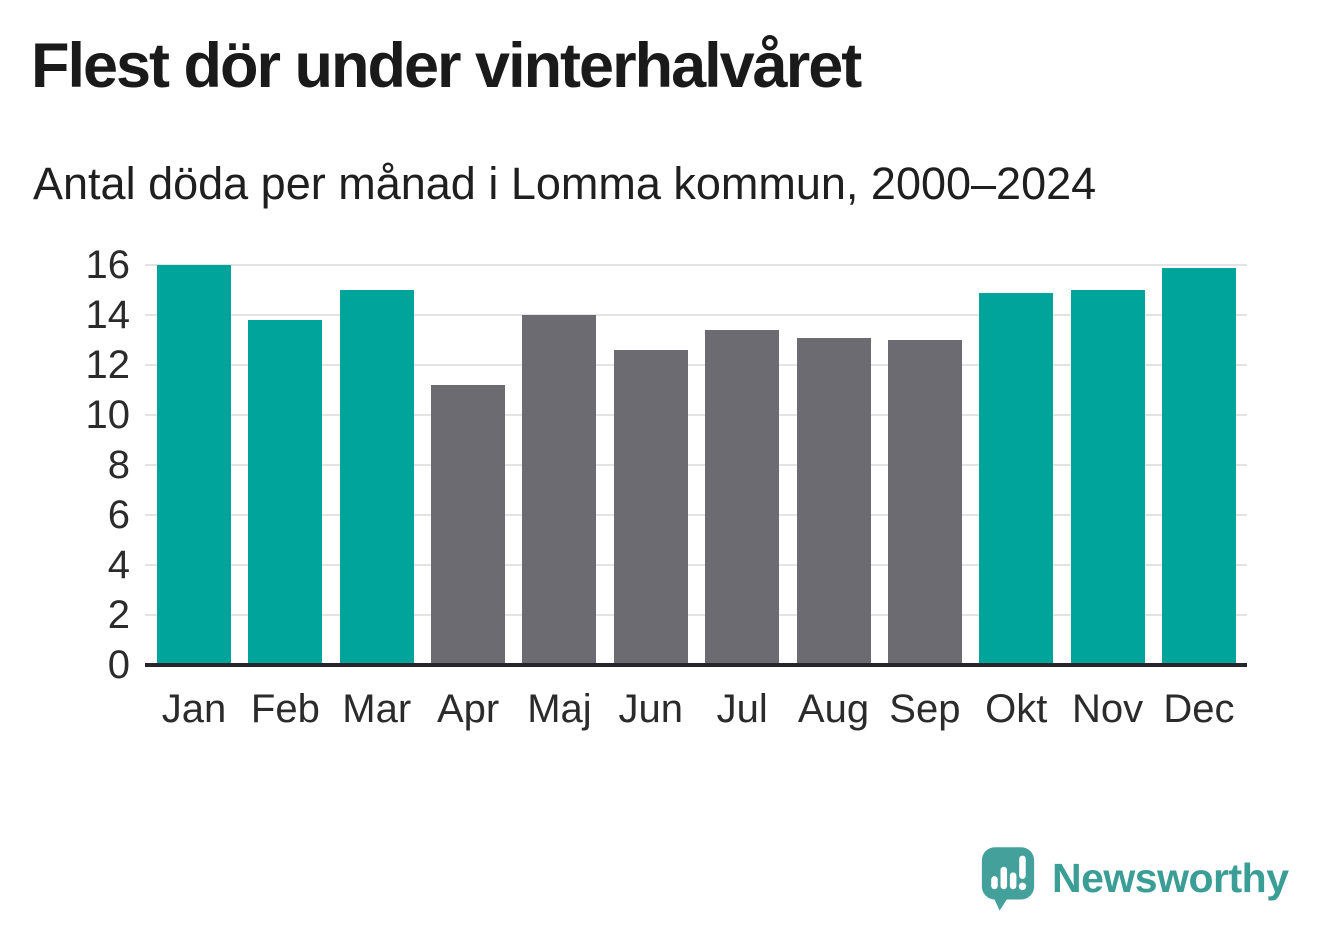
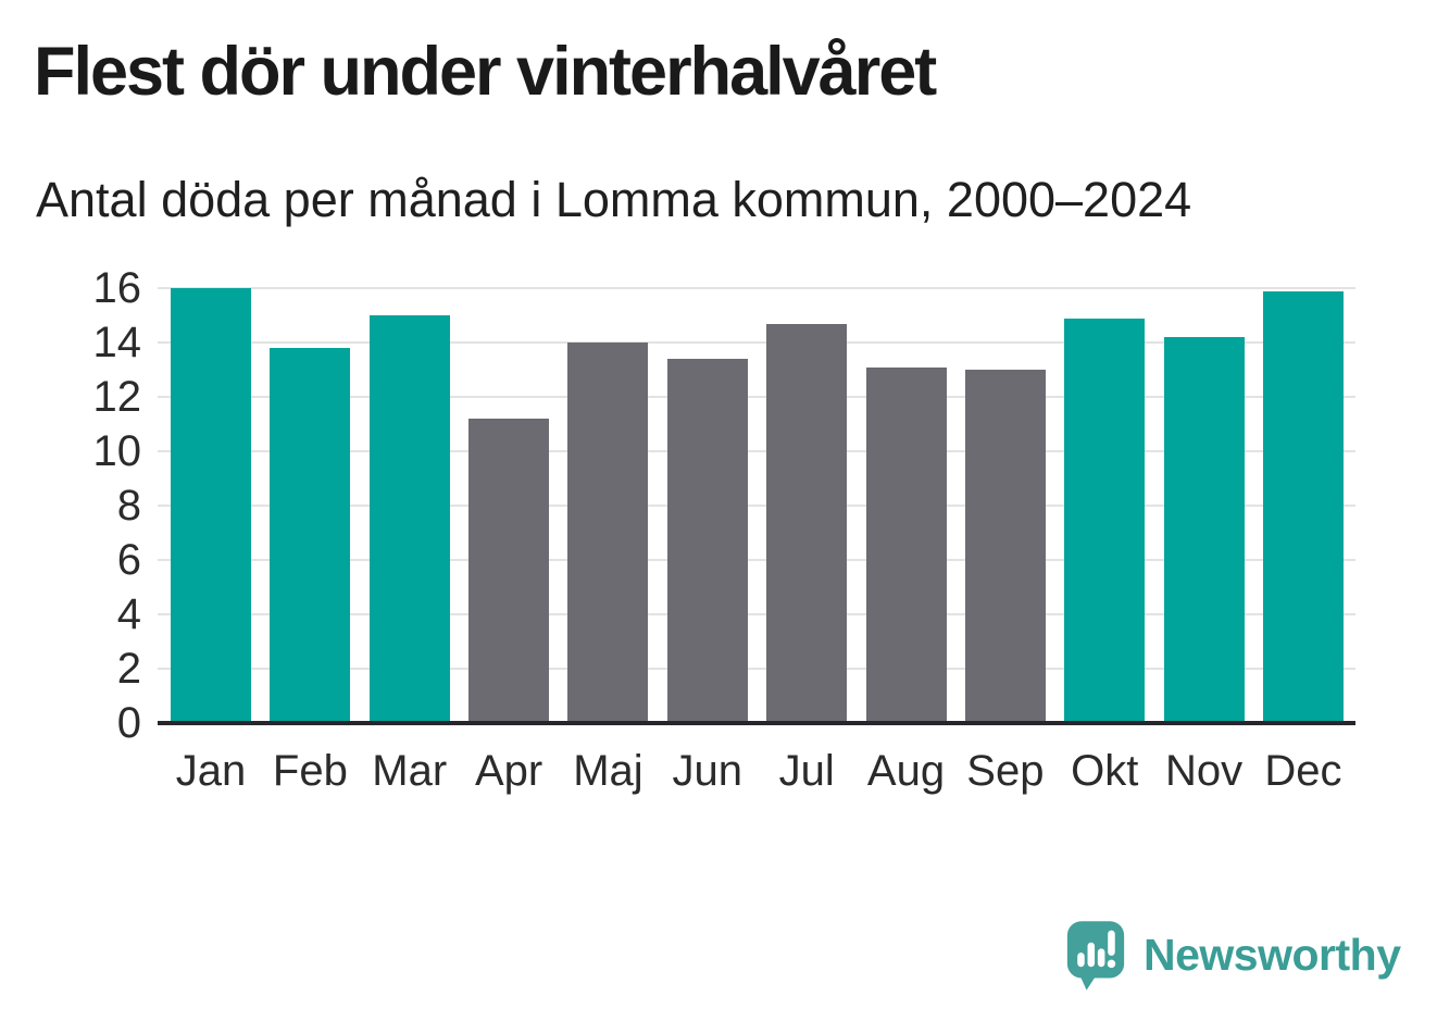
Jun: 12.6 -> 13.4
Jul: 13.4 -> 14.7
Nov: 15.0 -> 14.2
